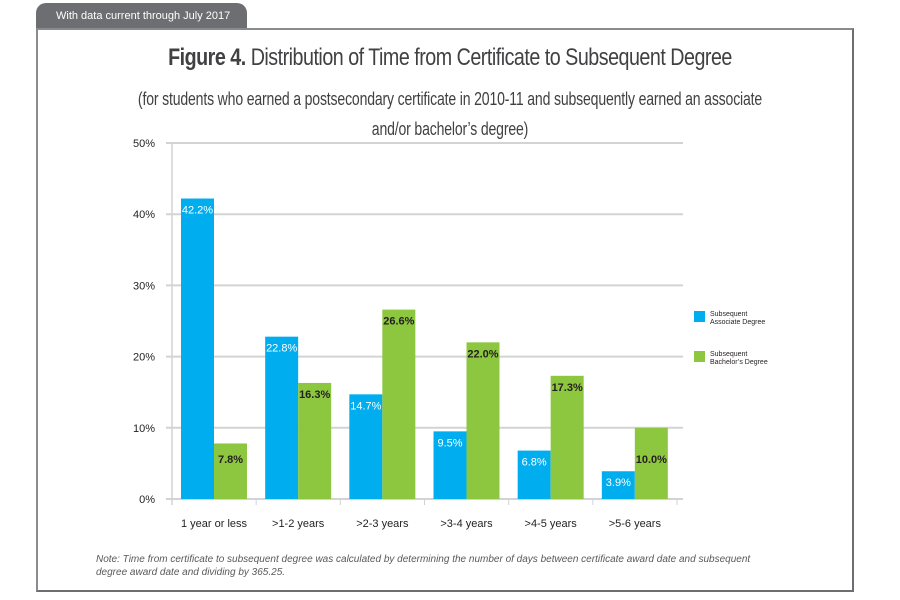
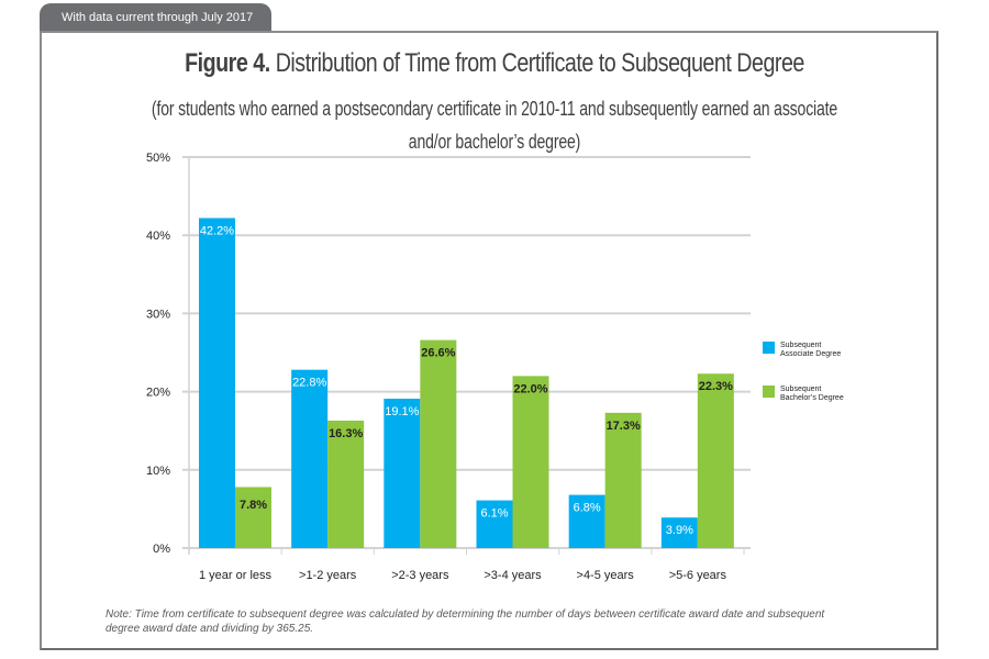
Subsequent Associate Degree/>2-3 years: 14.7% -> 19.1%
Subsequent Associate Degree/>3-4 years: 9.5% -> 6.1%
Subsequent Bachelor’s Degree/>5-6 years: 10.0% -> 22.3%
